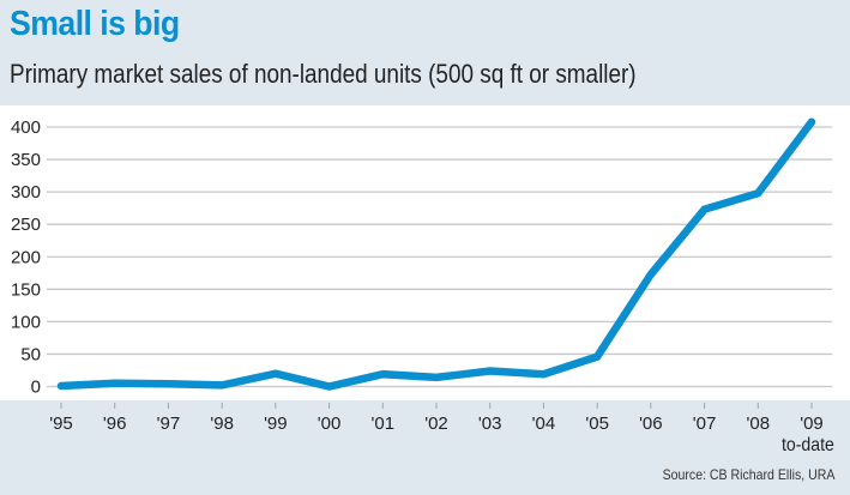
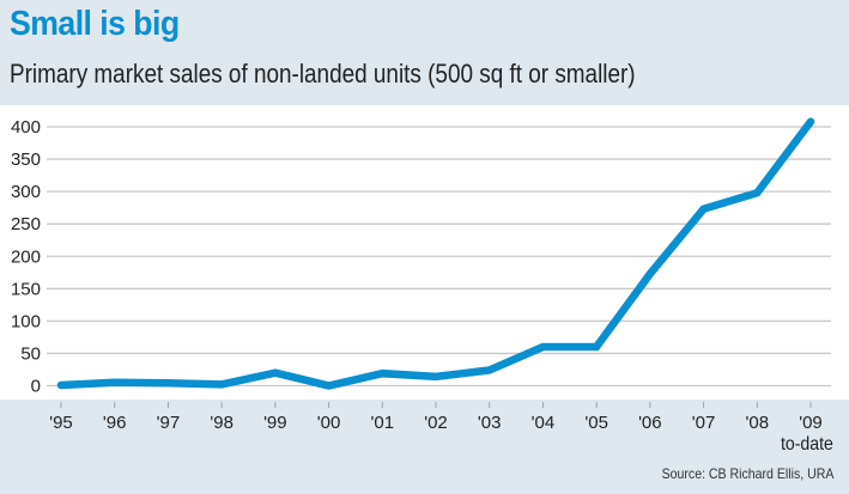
'04: 20 -> 60
'05: 50 -> 60
